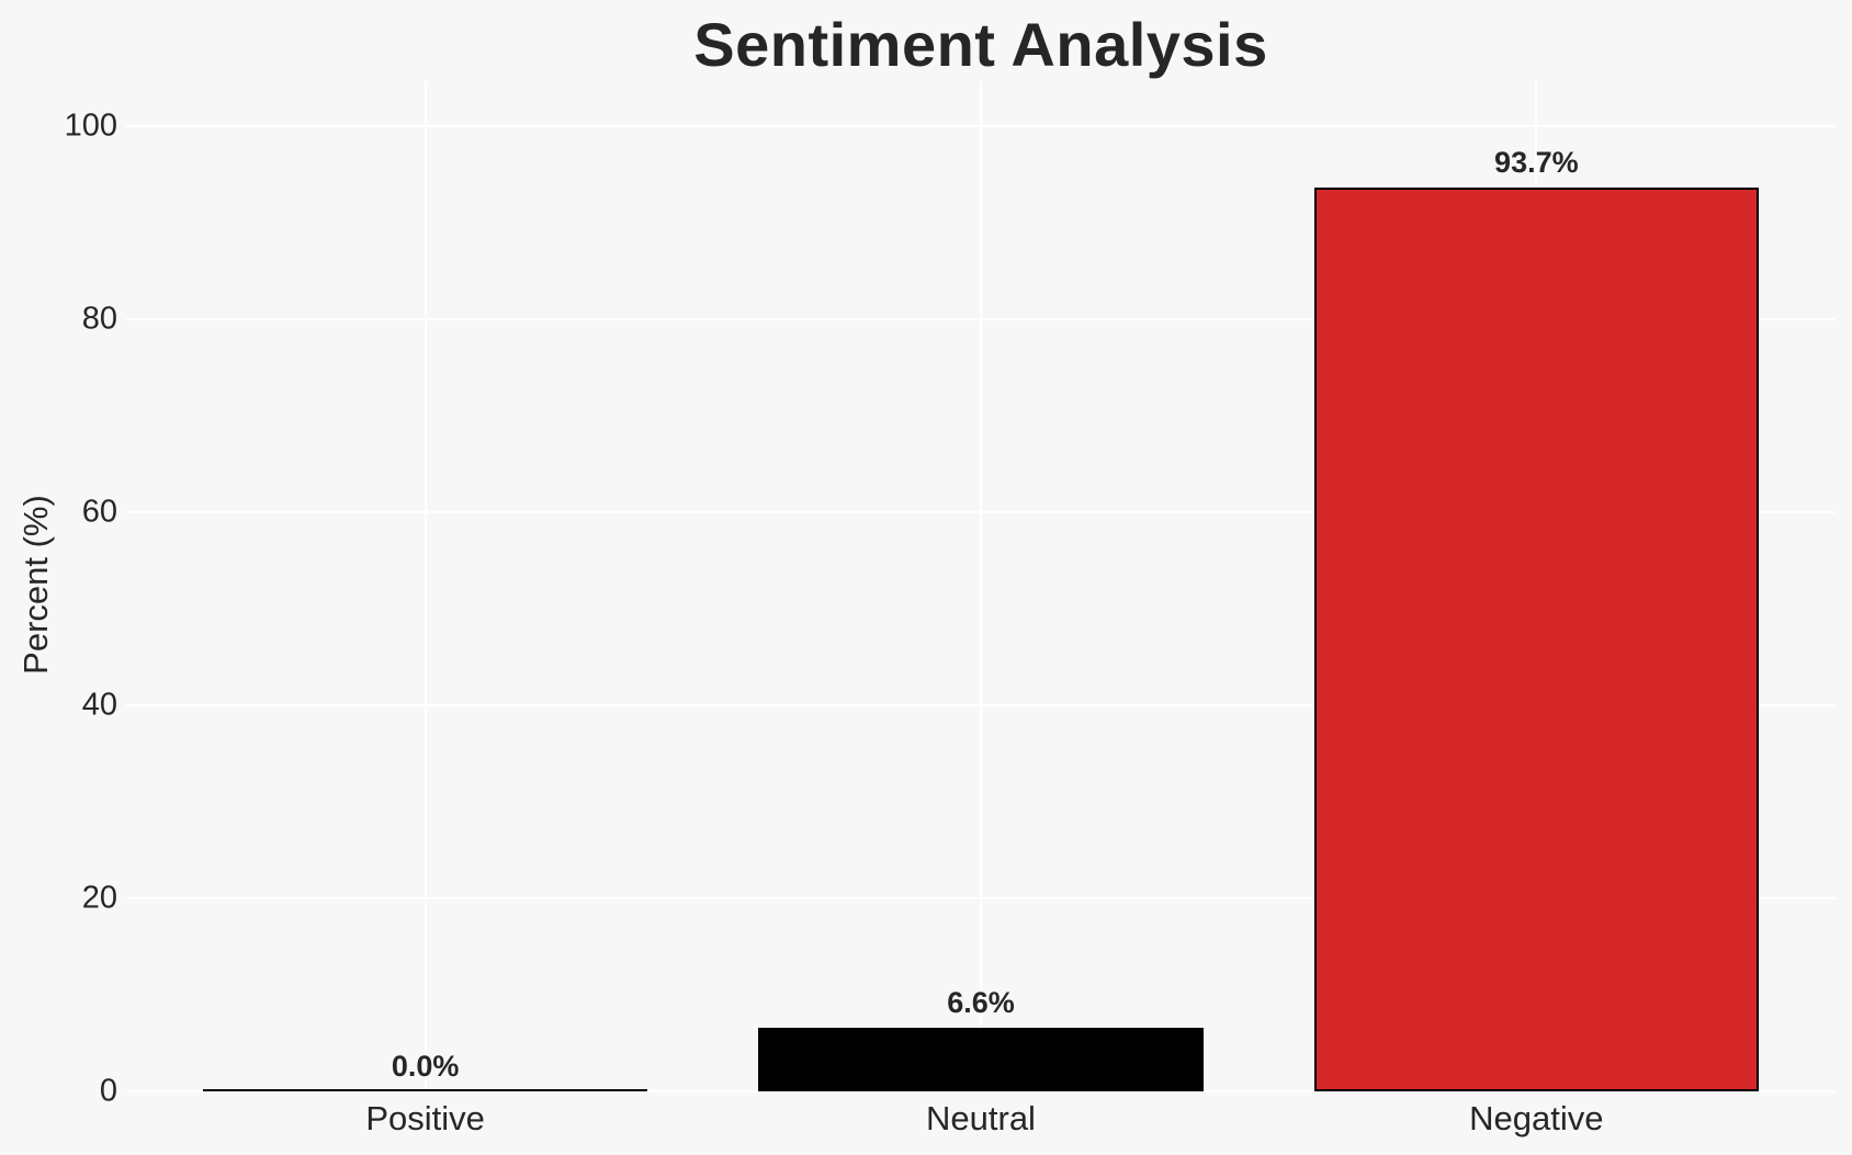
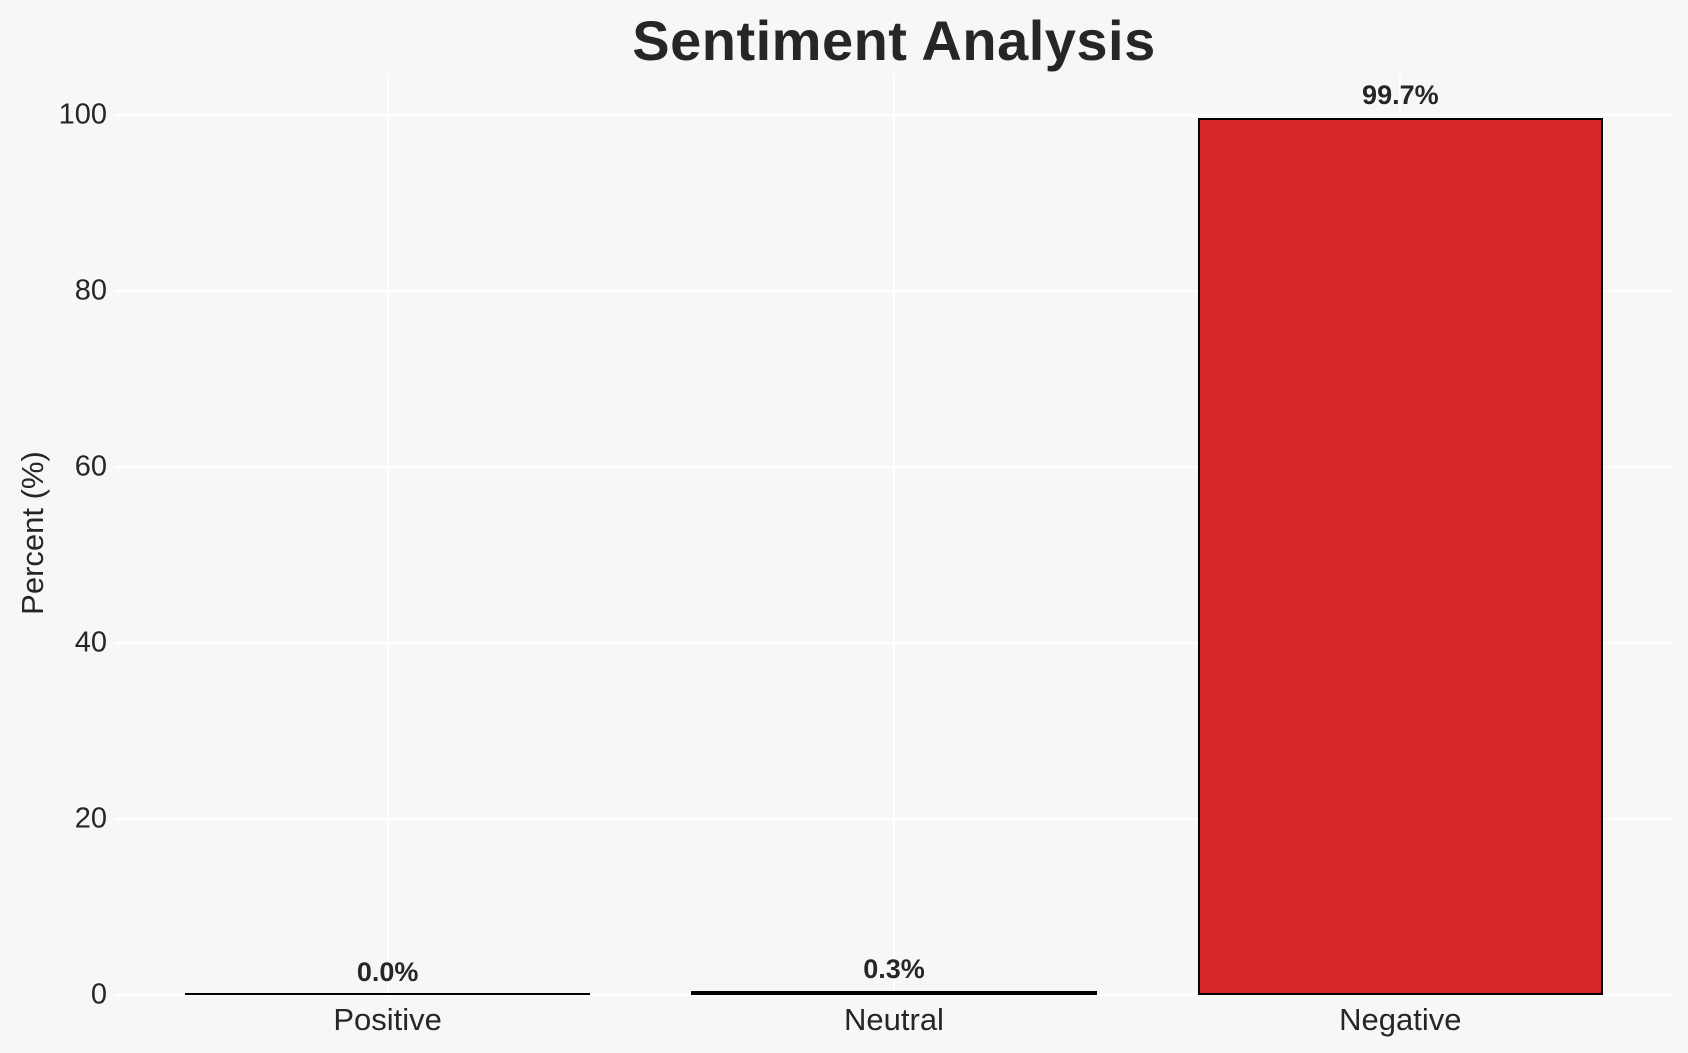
Neutral: 6.6% -> 0.3%
Negative: 93.7% -> 99.7%
